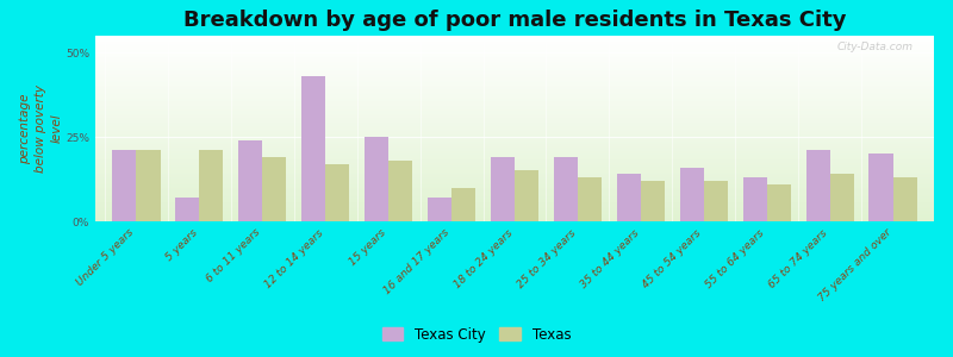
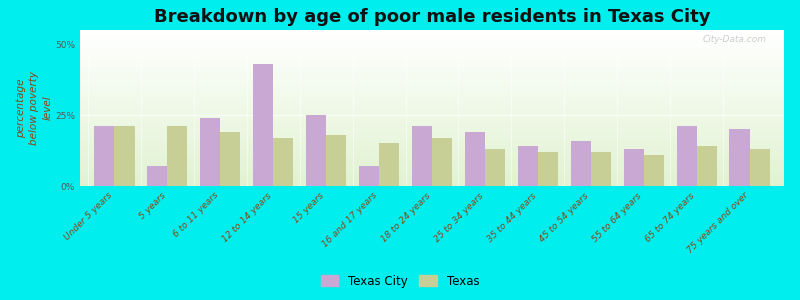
Texas/16 and 17 years: 10% -> 15%
Texas City/18 to 24 years: 19% -> 21%
Texas/18 to 24 years: 15% -> 17%
